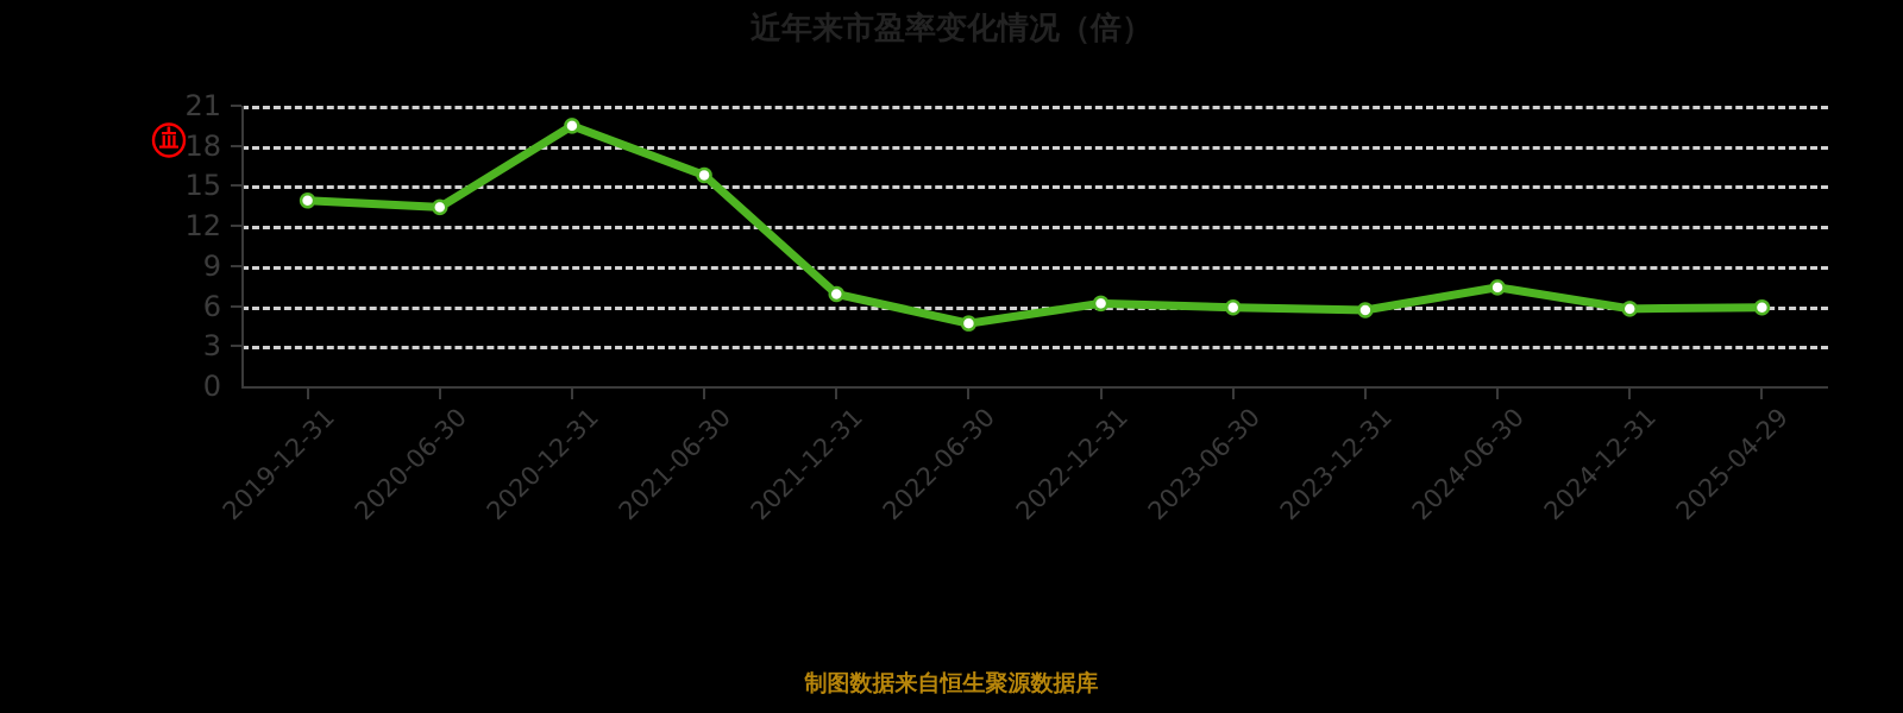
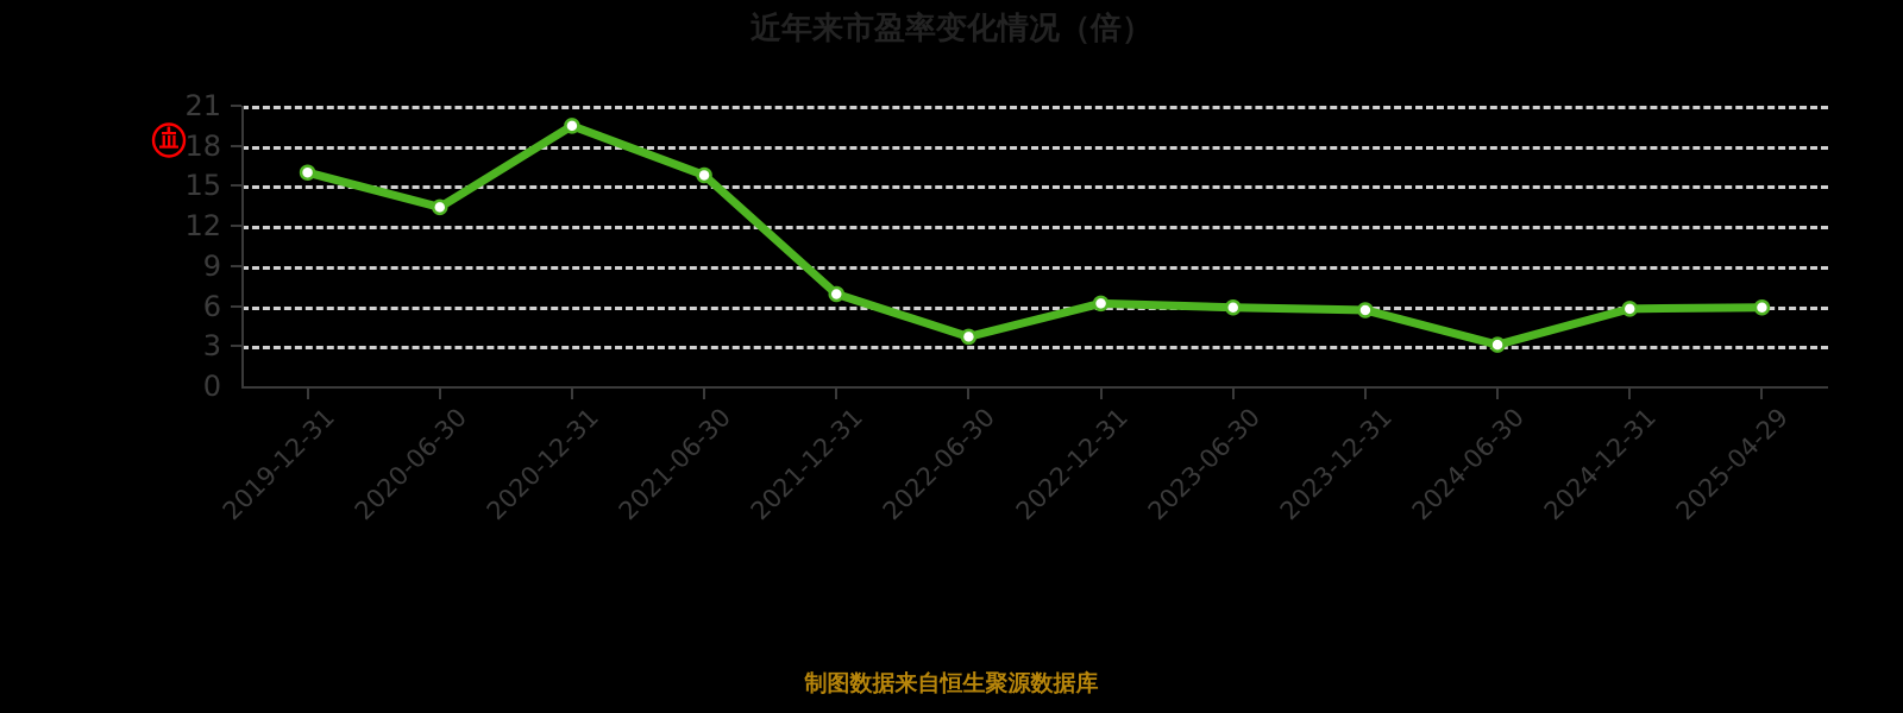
2019-12-31: 13.9 -> 16.0
2022-06-30: 4.7 -> 3.7
2024-06-30: 7.4 -> 3.1
